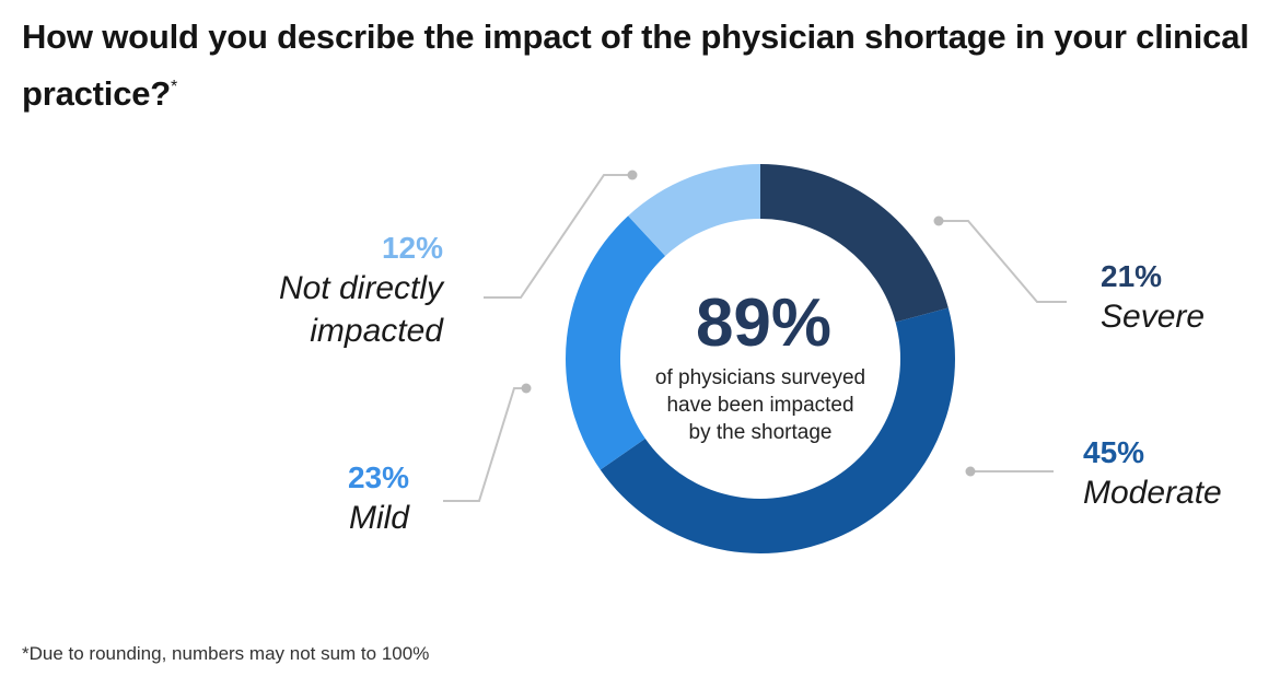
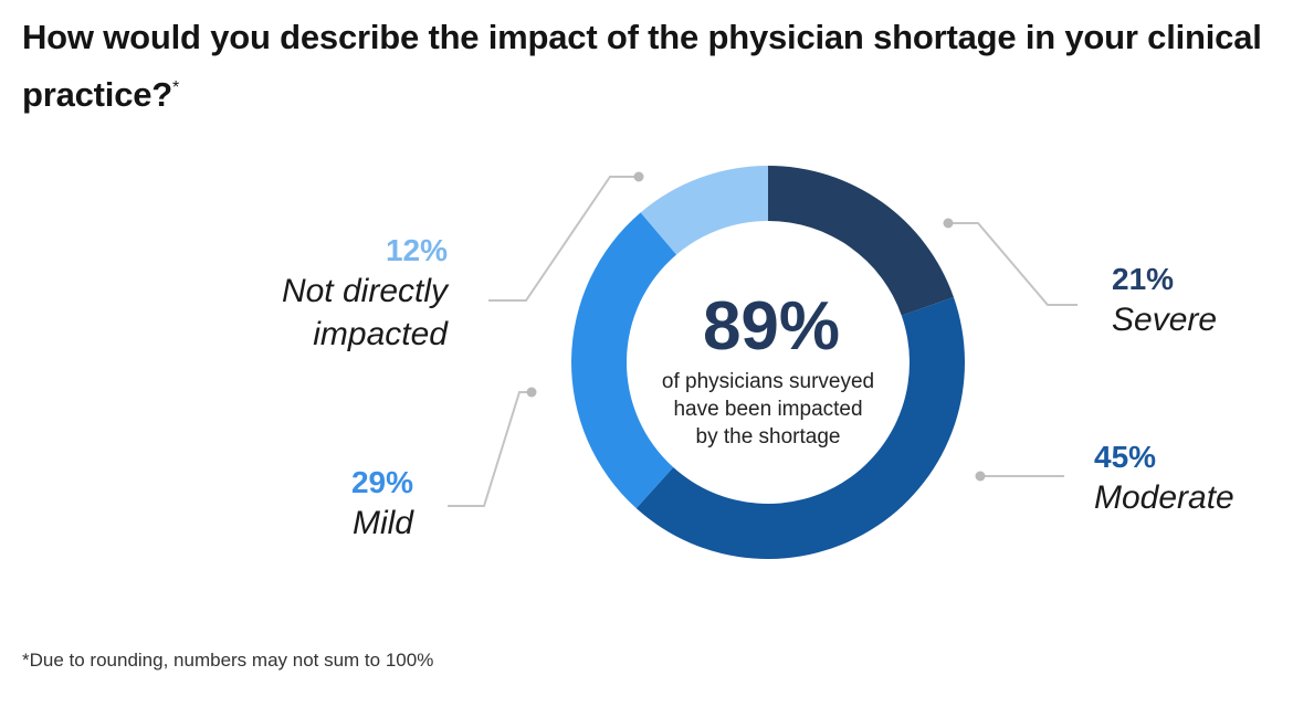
Mild: 23% -> 29%
